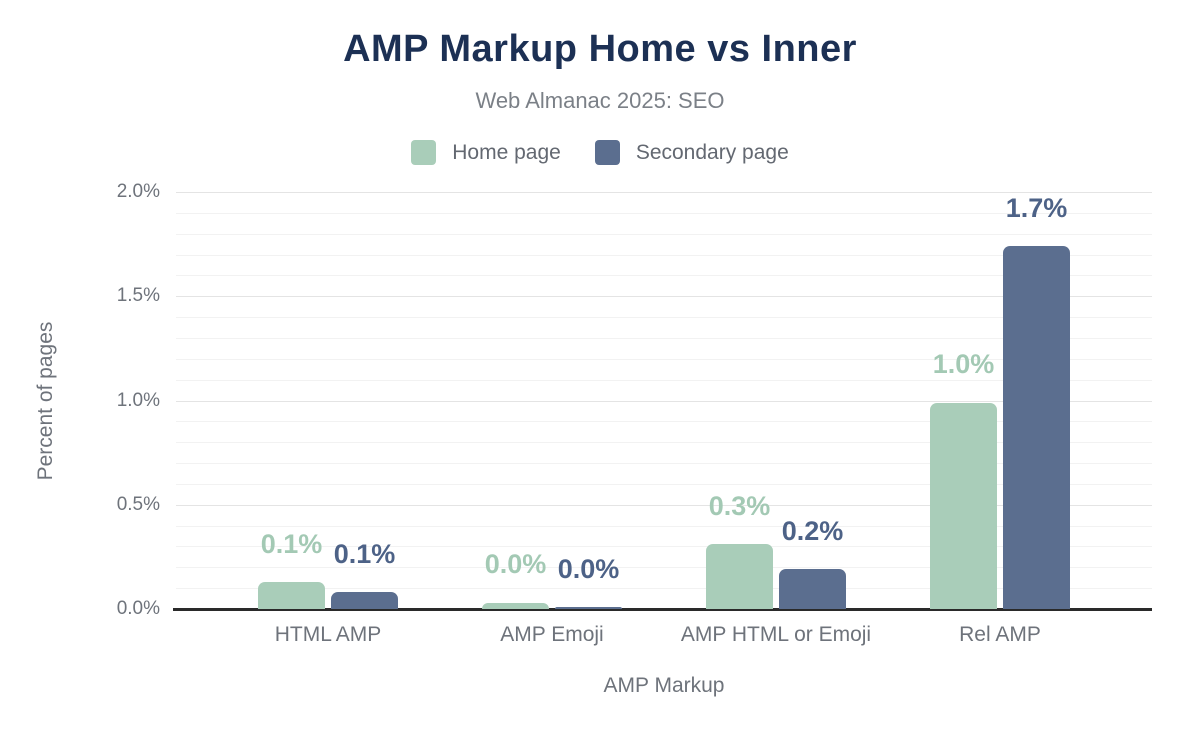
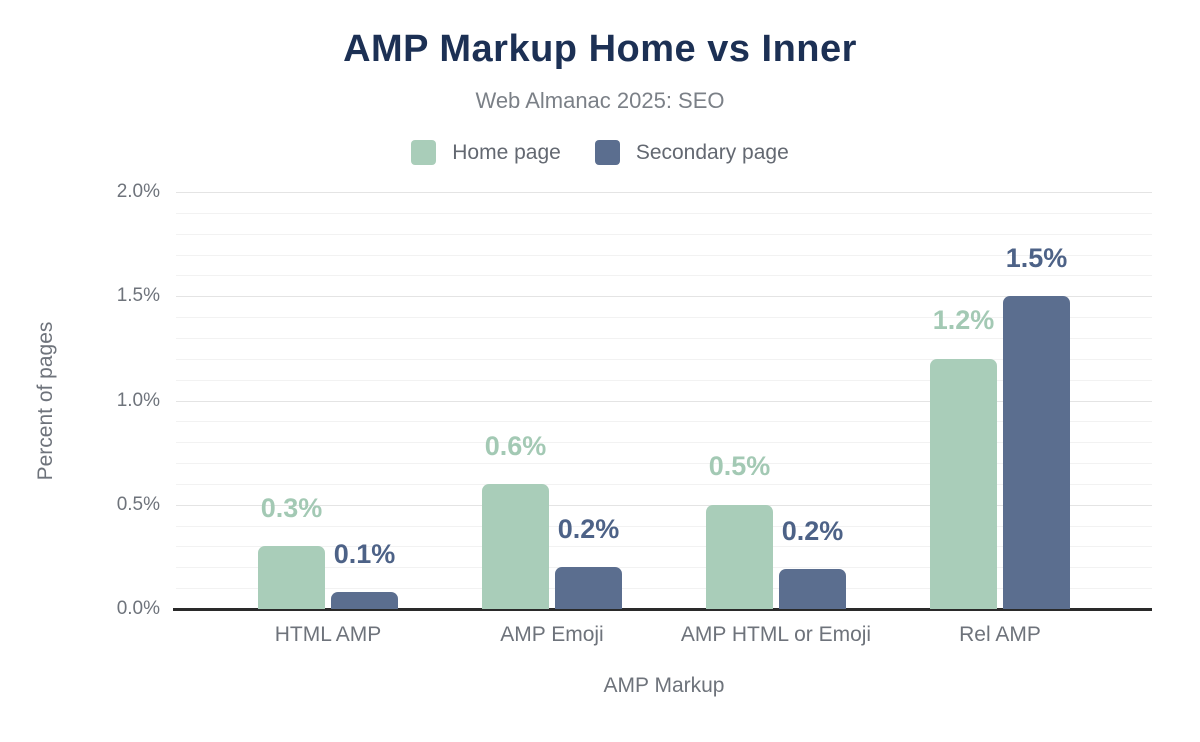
Home page/HTML AMP: 0.1% -> 0.3%
Home page/AMP Emoji: 0.0% -> 0.6%
Secondary page/AMP Emoji: 0.0% -> 0.2%
Home page/AMP HTML or Emoji: 0.3% -> 0.5%
Home page/Rel AMP: 1.0% -> 1.2%
Secondary page/Rel AMP: 1.7% -> 1.5%
